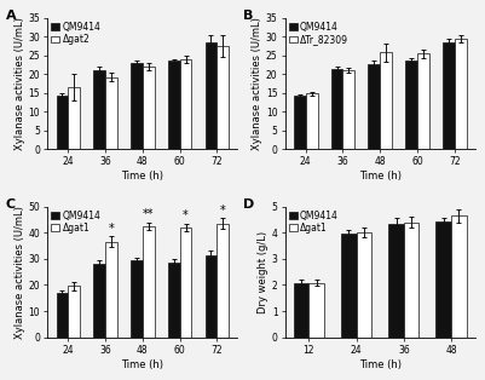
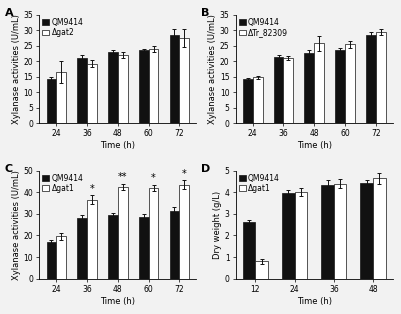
QM9414/12: 2.08 -> 2.60
Δgat1/12: 2.08 -> 0.80
